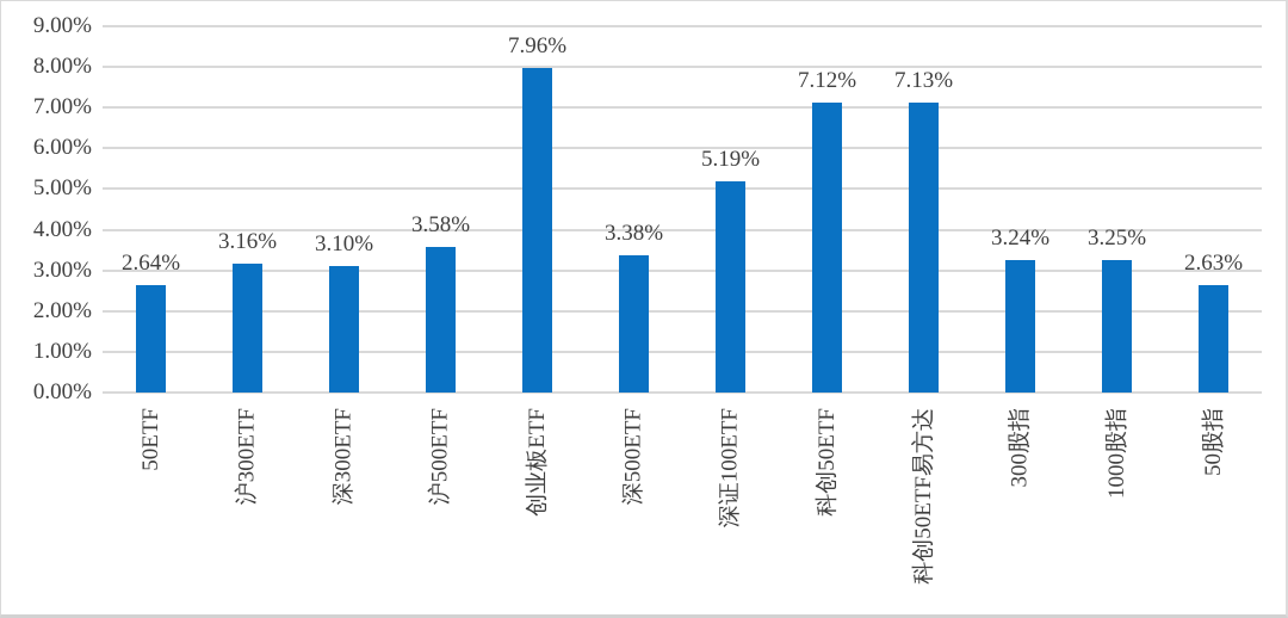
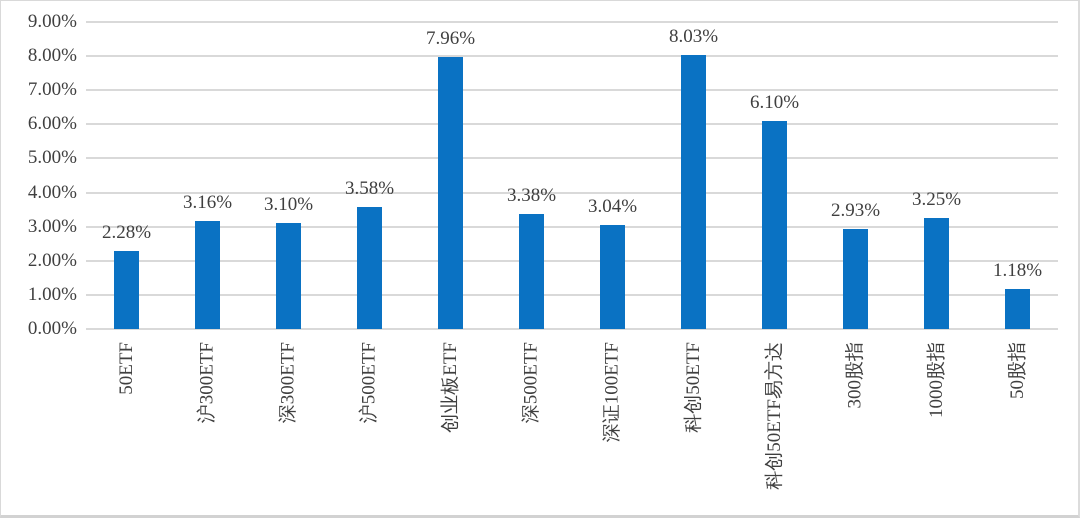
50ETF: 2.64% -> 2.28%
深证100ETF: 5.19% -> 3.04%
科创50ETF: 7.12% -> 8.03%
科创50ETF易方达: 7.13% -> 6.10%
300股指: 3.24% -> 2.93%
50股指: 2.63% -> 1.18%
